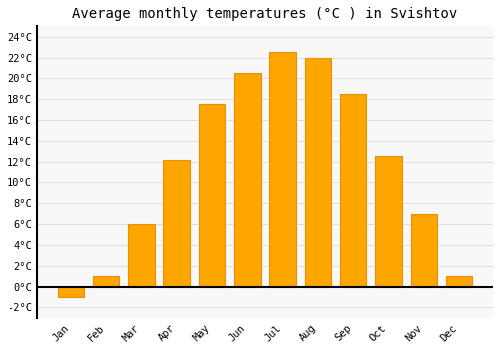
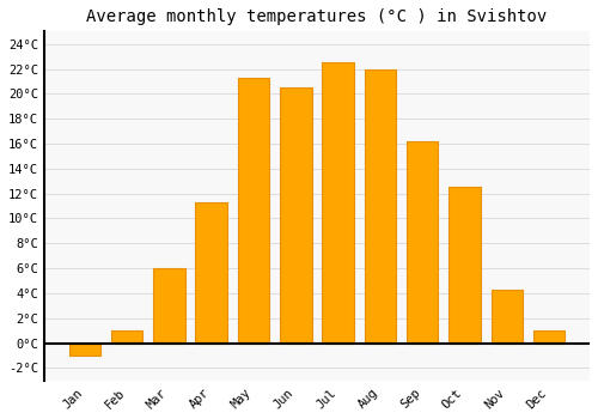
Apr: 12.2°C -> 11.3°C
May: 17.5°C -> 21.3°C
Sep: 18.5°C -> 16.2°C
Nov: 7.0°C -> 4.3°C
